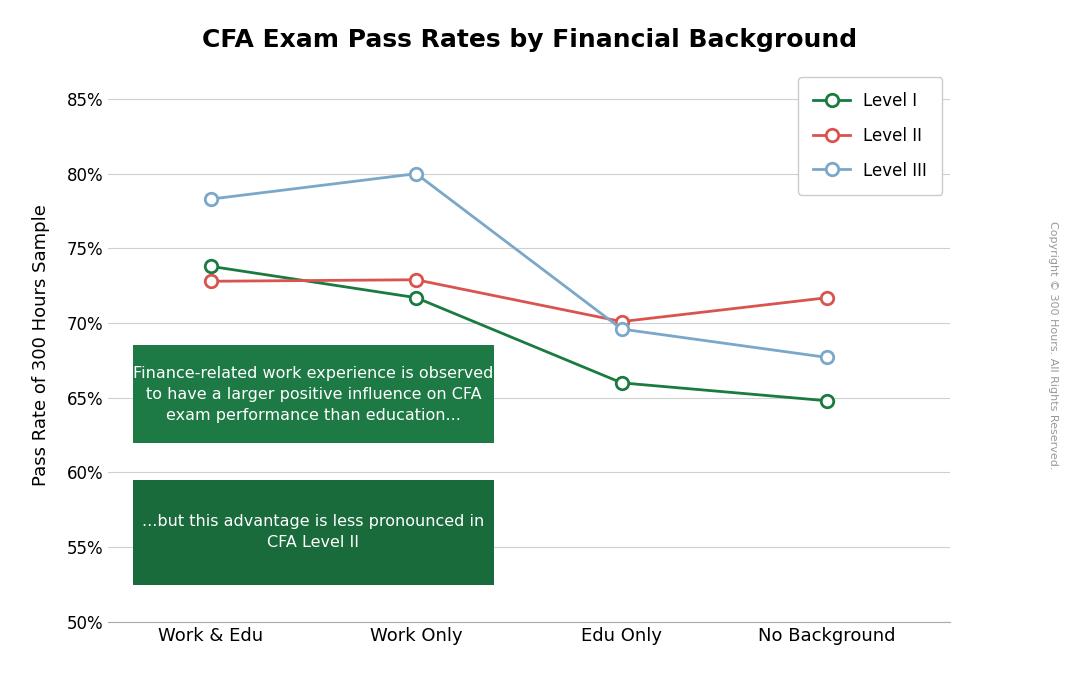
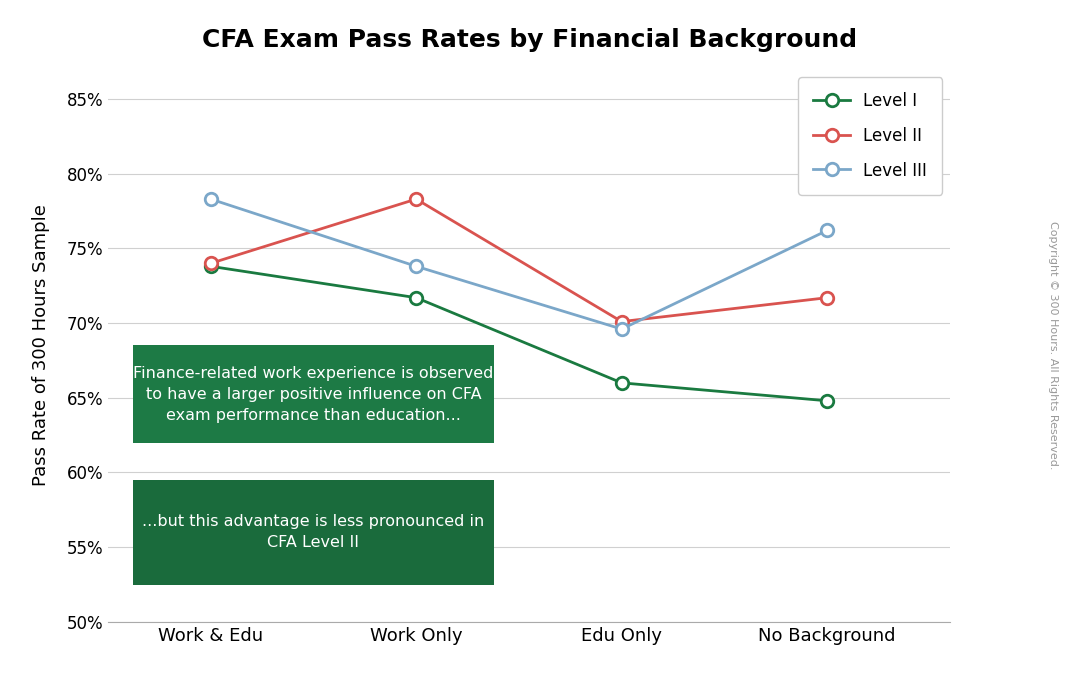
Level II/Work & Edu: 72.8% -> 74.0%
Level II/Work Only: 72.9% -> 78.3%
Level III/Work Only: 80.0% -> 73.8%
Level III/No Background: 67.7% -> 76.2%
